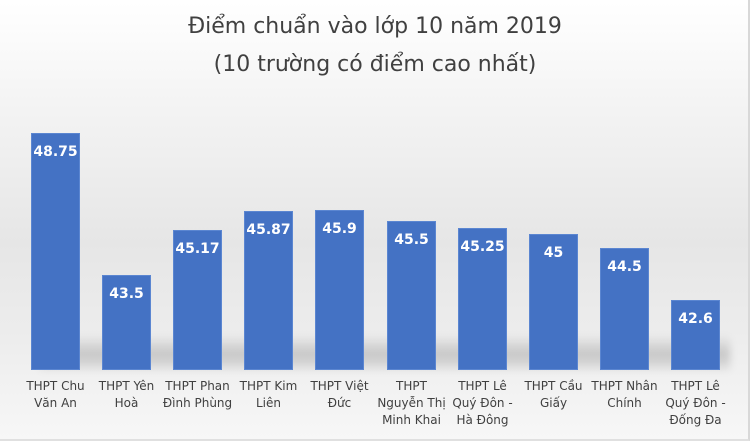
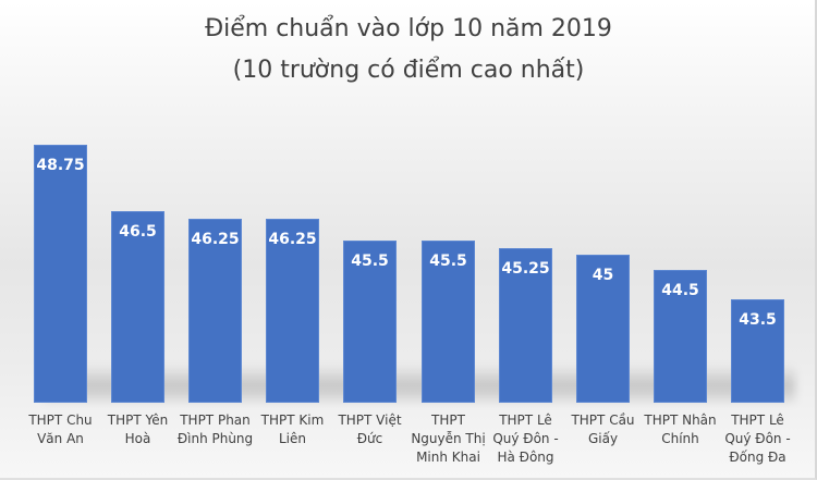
THPT Yên Hoà: 43.5 -> 46.5
THPT Phan Đình Phùng: 45.17 -> 46.25
THPT Kim Liên: 45.87 -> 46.25
THPT Việt Đức: 45.9 -> 45.5
THPT Lê Quý Đôn - Đống Đa: 42.6 -> 43.5
